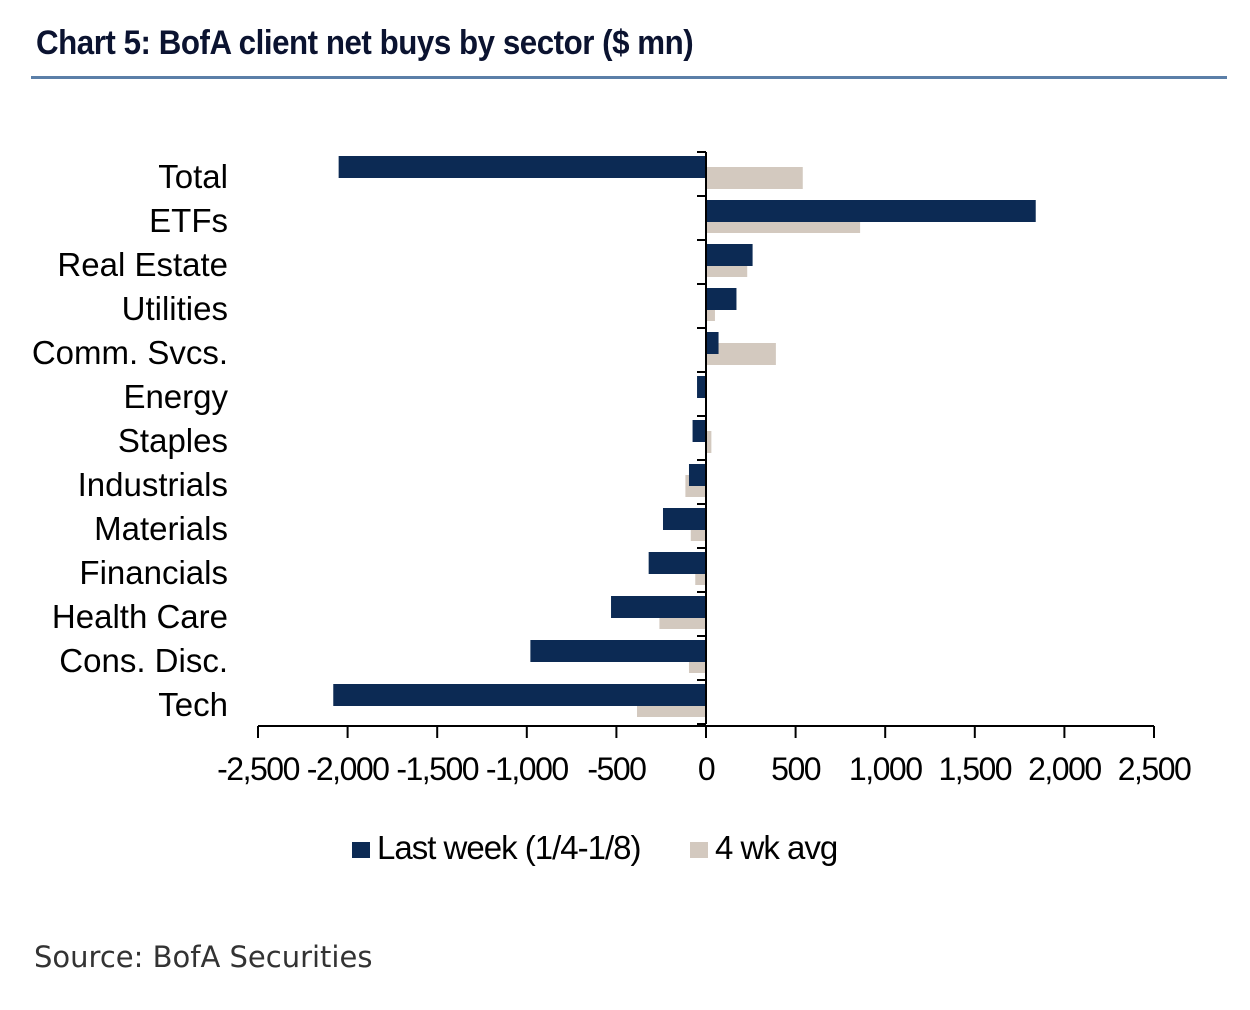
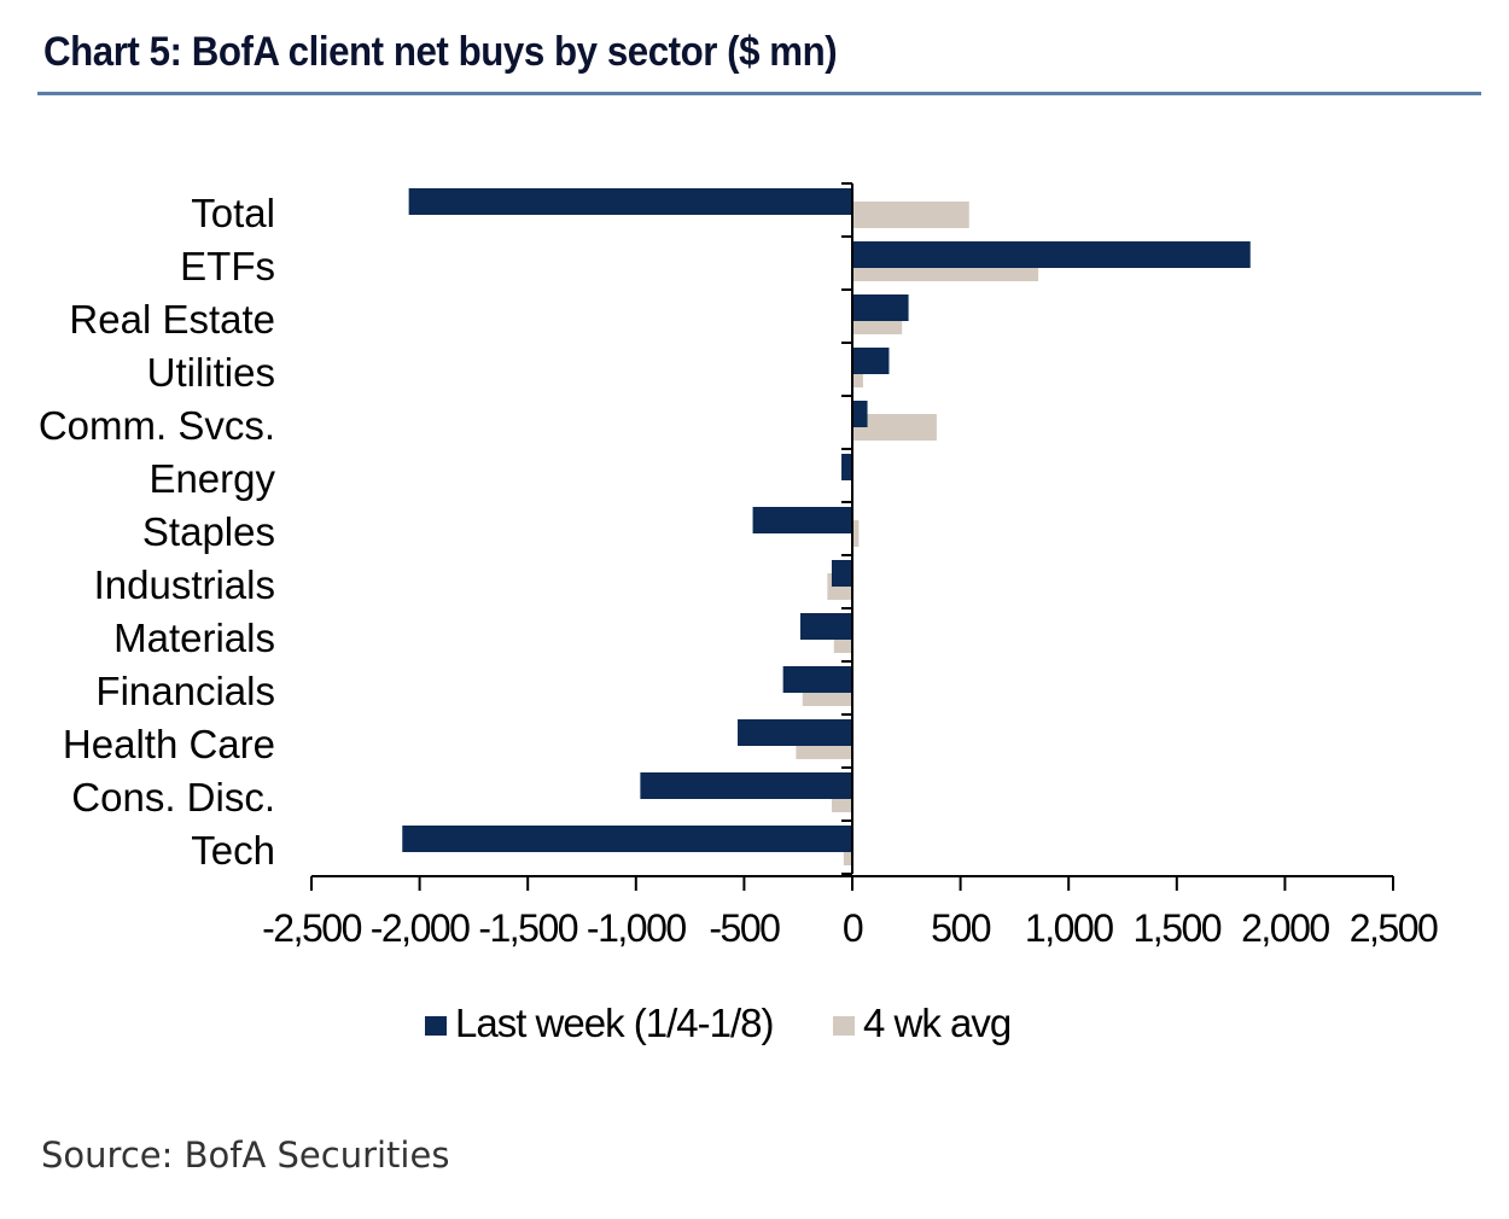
Last week (1/4-1/8)/Staples: -80 -> -460
4 wk avg/Financials: -60 -> -230
4 wk avg/Tech: -380 -> -40
